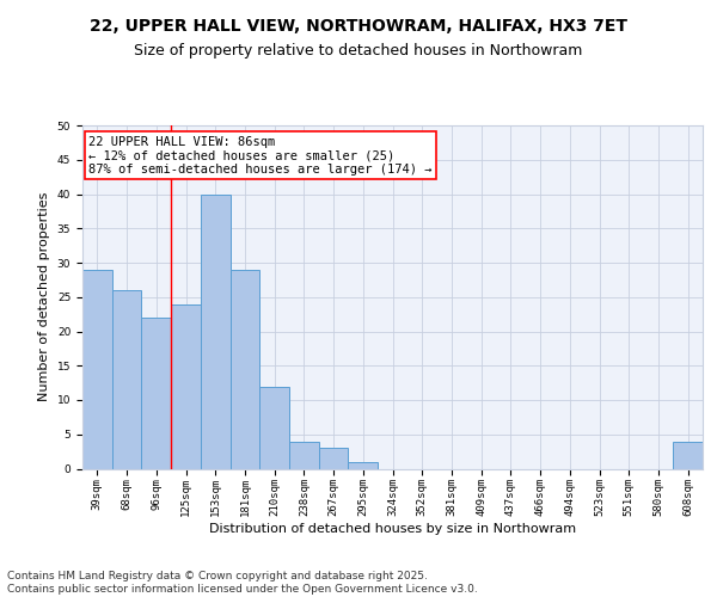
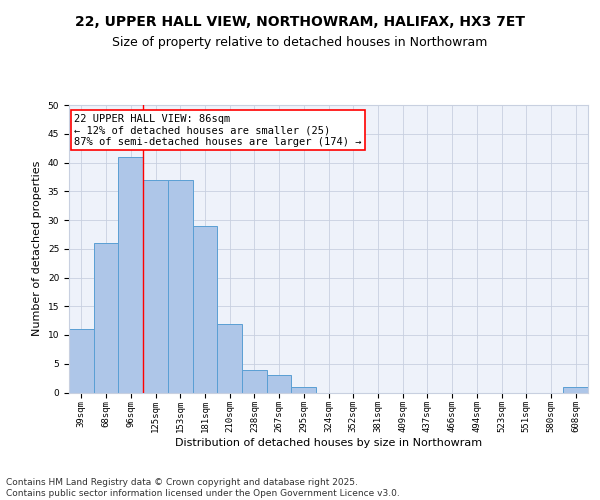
39sqm: 29 -> 11
96sqm: 22 -> 41
125sqm: 24 -> 37
153sqm: 40 -> 37
608sqm: 4 -> 1
